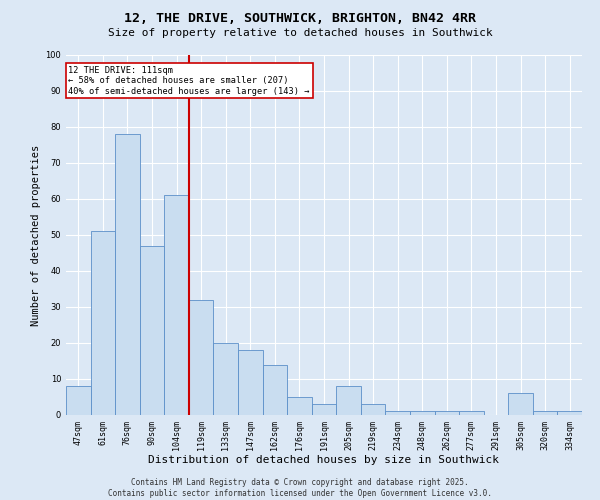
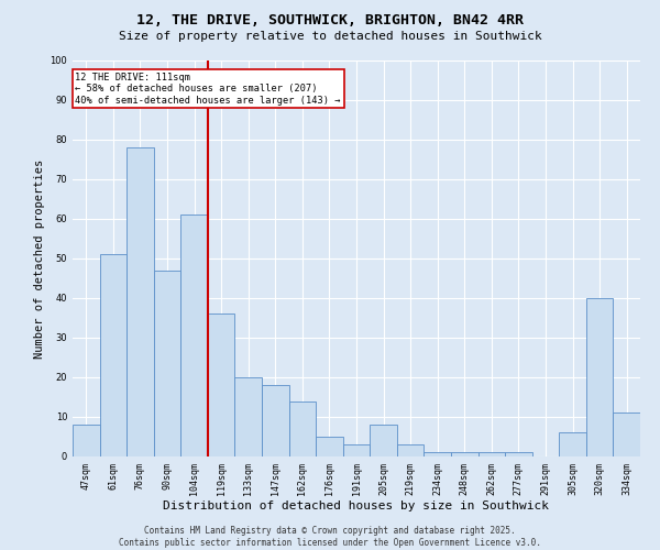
119sqm: 32 -> 36
320sqm: 1 -> 40
334sqm: 1 -> 11
